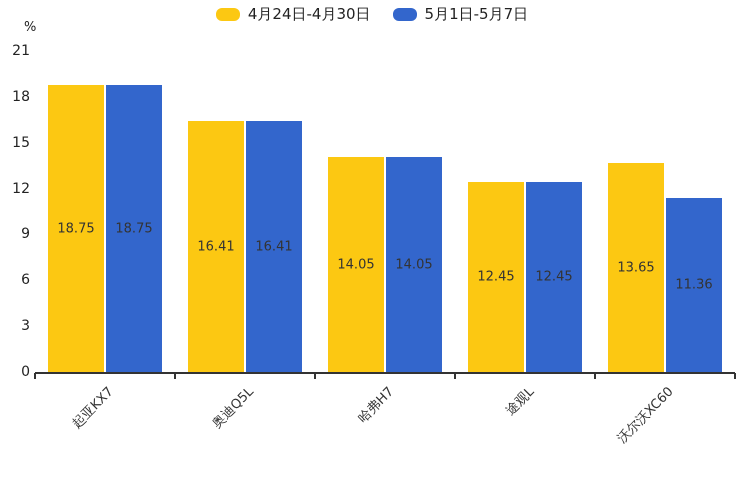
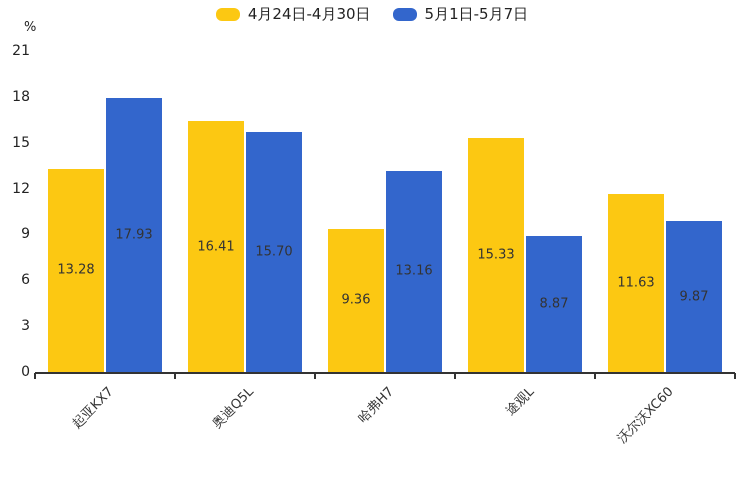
4月24日-4月30日/起亚KX7: 18.75 -> 13.28
5月1日-5月7日/起亚KX7: 18.75 -> 17.93
5月1日-5月7日/奥迪Q5L: 16.41 -> 15.70
4月24日-4月30日/哈弗H7: 14.05 -> 9.36
5月1日-5月7日/哈弗H7: 14.05 -> 13.16
4月24日-4月30日/途观L: 12.45 -> 15.33
5月1日-5月7日/途观L: 12.45 -> 8.87
4月24日-4月30日/沃尔沃XC60: 13.65 -> 11.63
5月1日-5月7日/沃尔沃XC60: 11.36 -> 9.87
